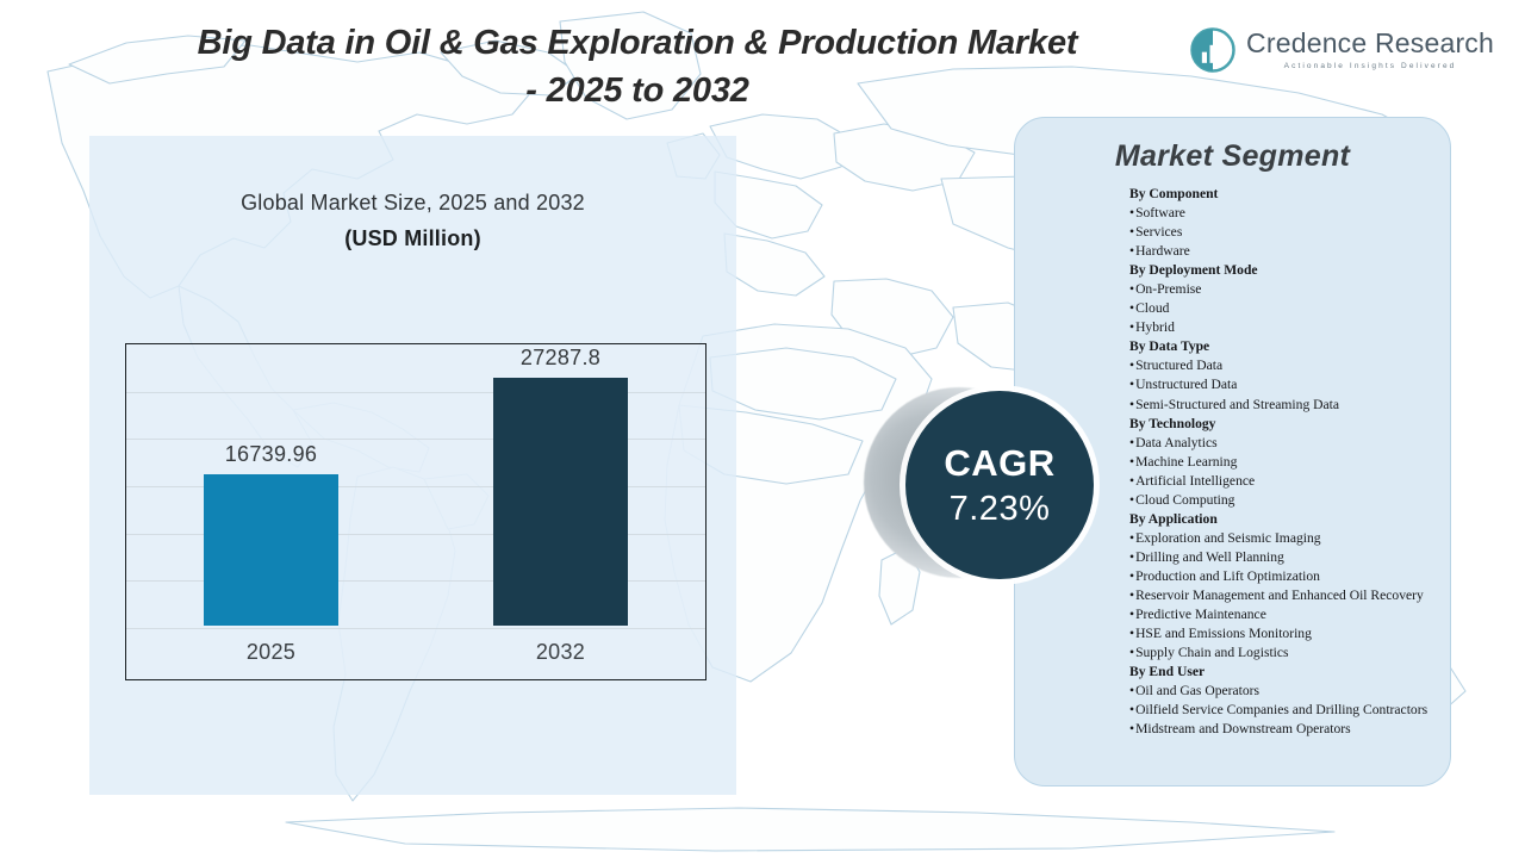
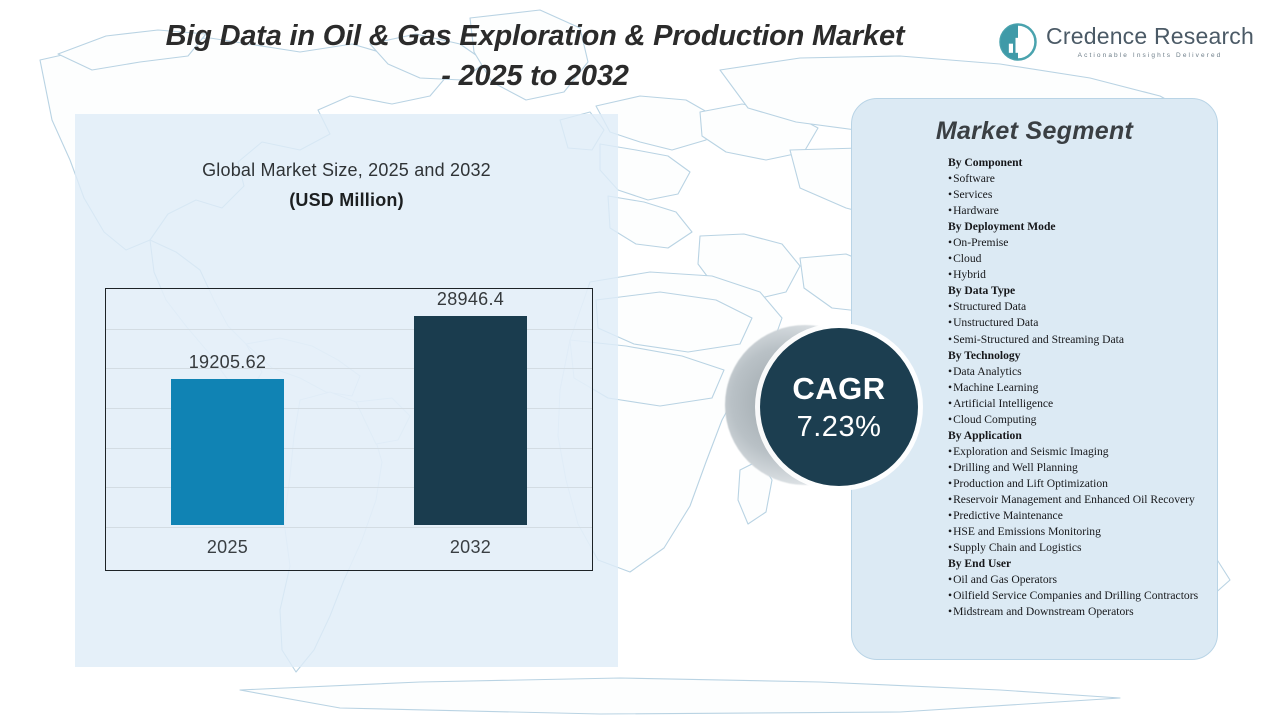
2025: 16739.96 -> 19205.62
2032: 27287.8 -> 28946.4
